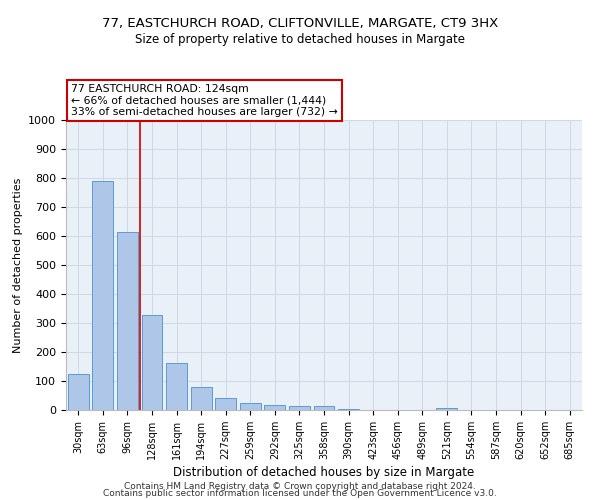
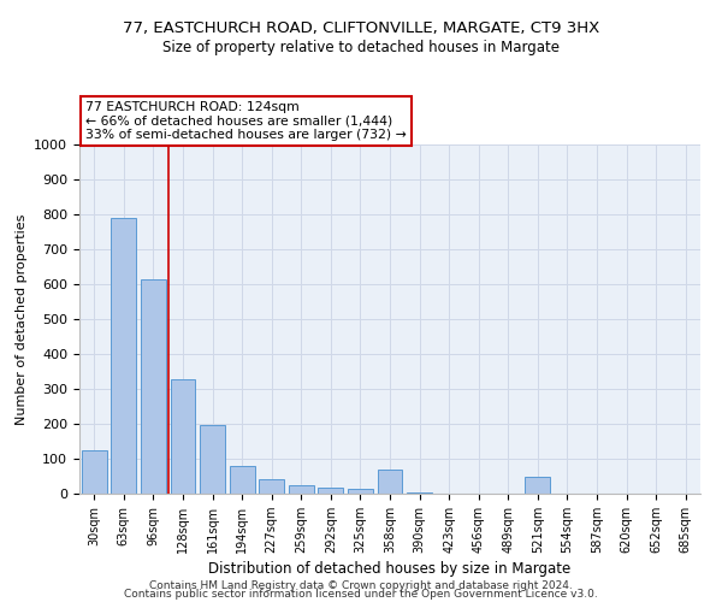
161sqm: 162 -> 195
358sqm: 15 -> 70
521sqm: 8 -> 50
